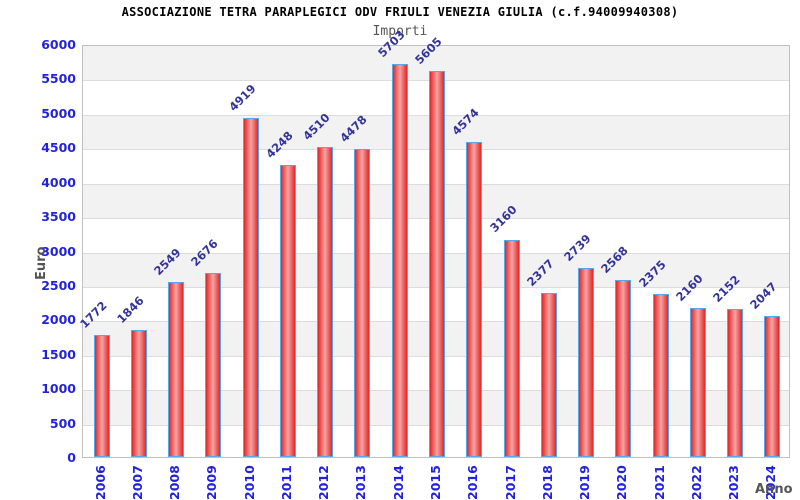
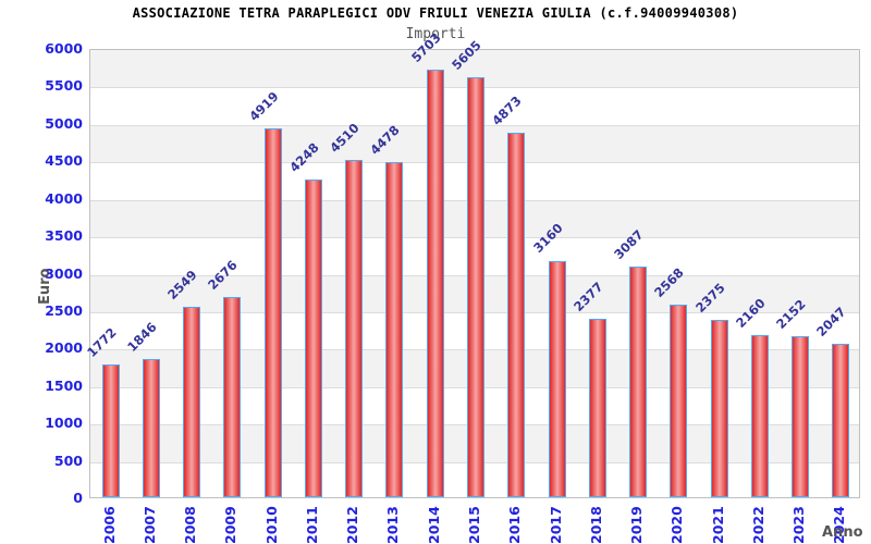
2016: 4574 -> 4873
2019: 2739 -> 3087
